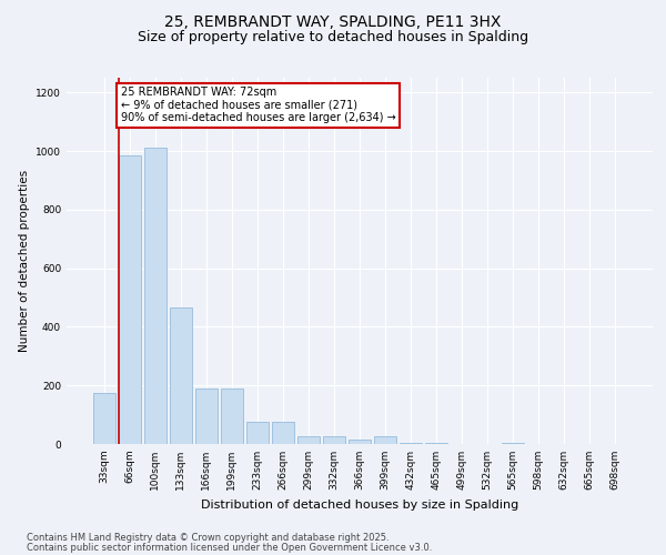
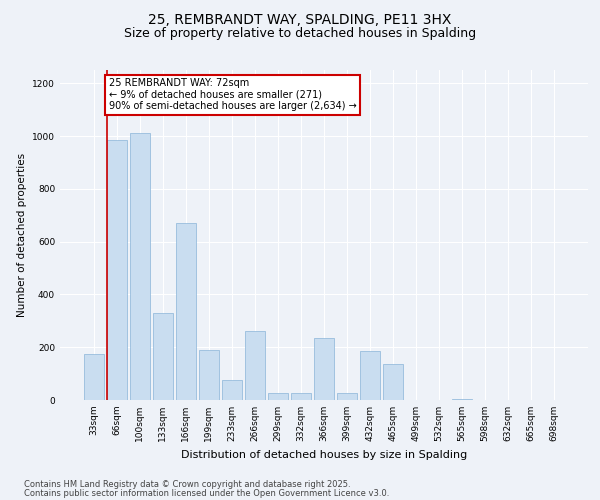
133sqm: 465 -> 330
166sqm: 190 -> 670
266sqm: 75 -> 260
366sqm: 15 -> 235
432sqm: 5 -> 185
465sqm: 5 -> 135
